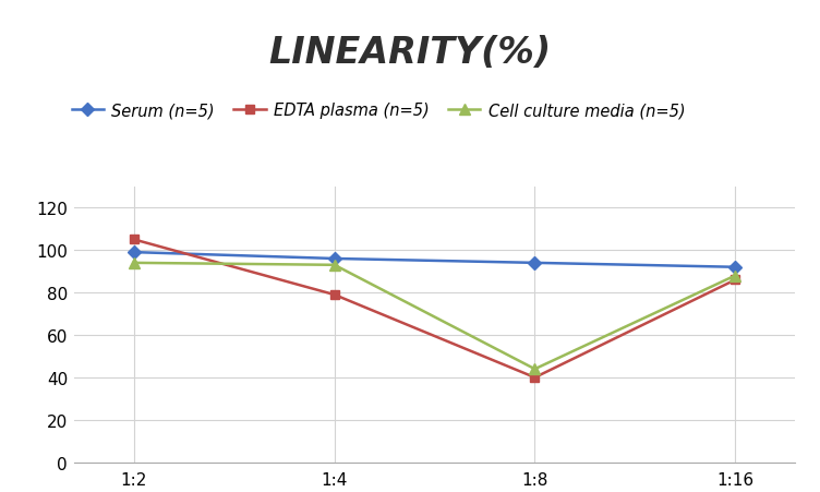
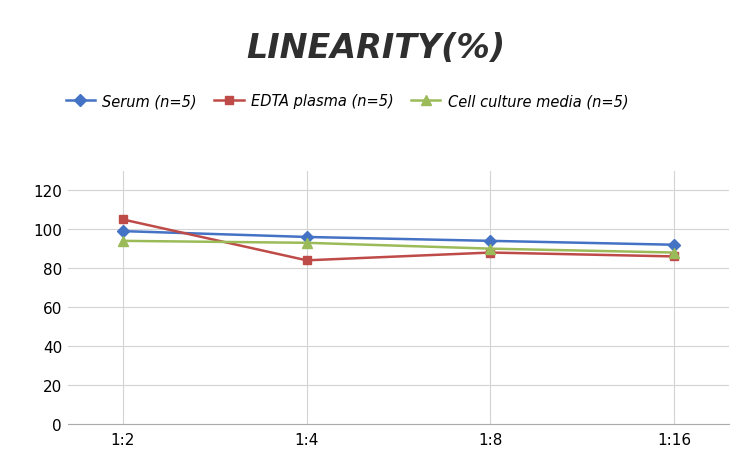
EDTA plasma (n=5)/1:4: 79 -> 84
EDTA plasma (n=5)/1:8: 40 -> 88
Cell culture media (n=5)/1:8: 44 -> 90
